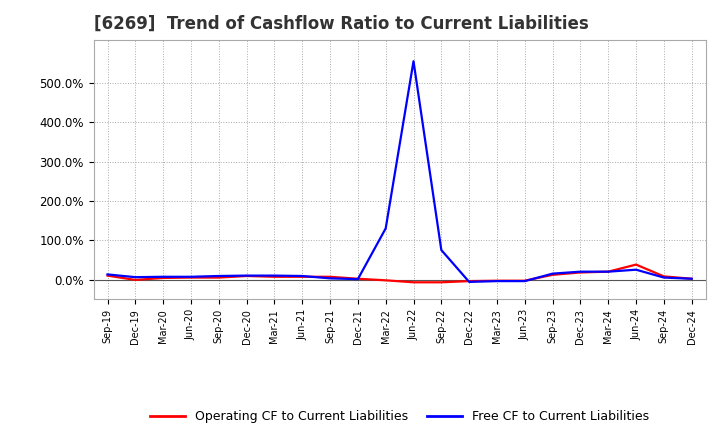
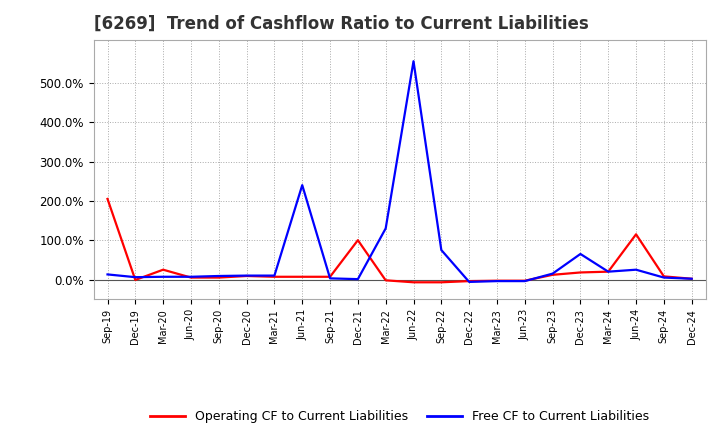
Operating CF to Current Liabilities/Sep-19: 10% -> 205%
Operating CF to Current Liabilities/Mar-20: 4% -> 25%
Free CF to Current Liabilities/Jun-21: 9% -> 240%
Operating CF to Current Liabilities/Dec-21: 2% -> 100%
Free CF to Current Liabilities/Dec-23: 20% -> 65%
Operating CF to Current Liabilities/Jun-24: 38% -> 115%
